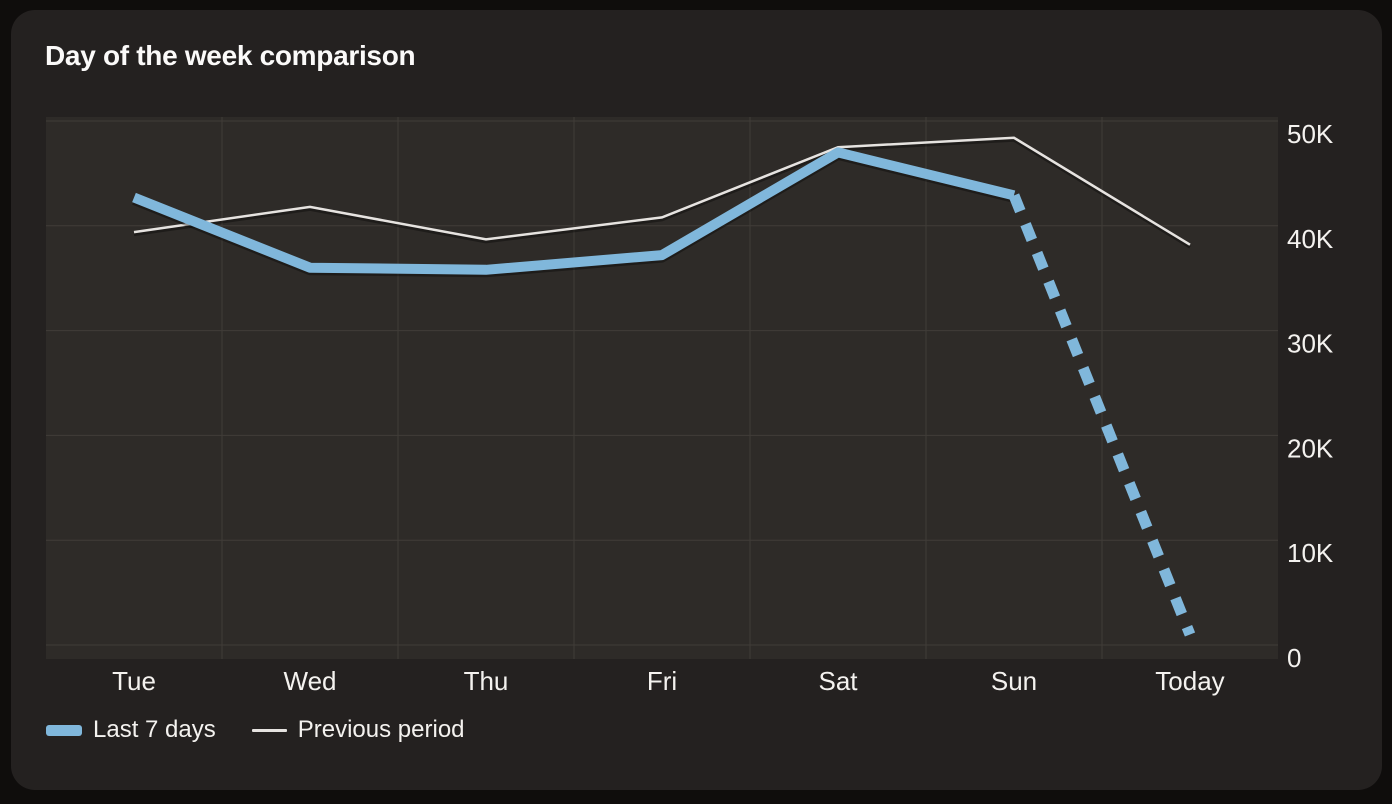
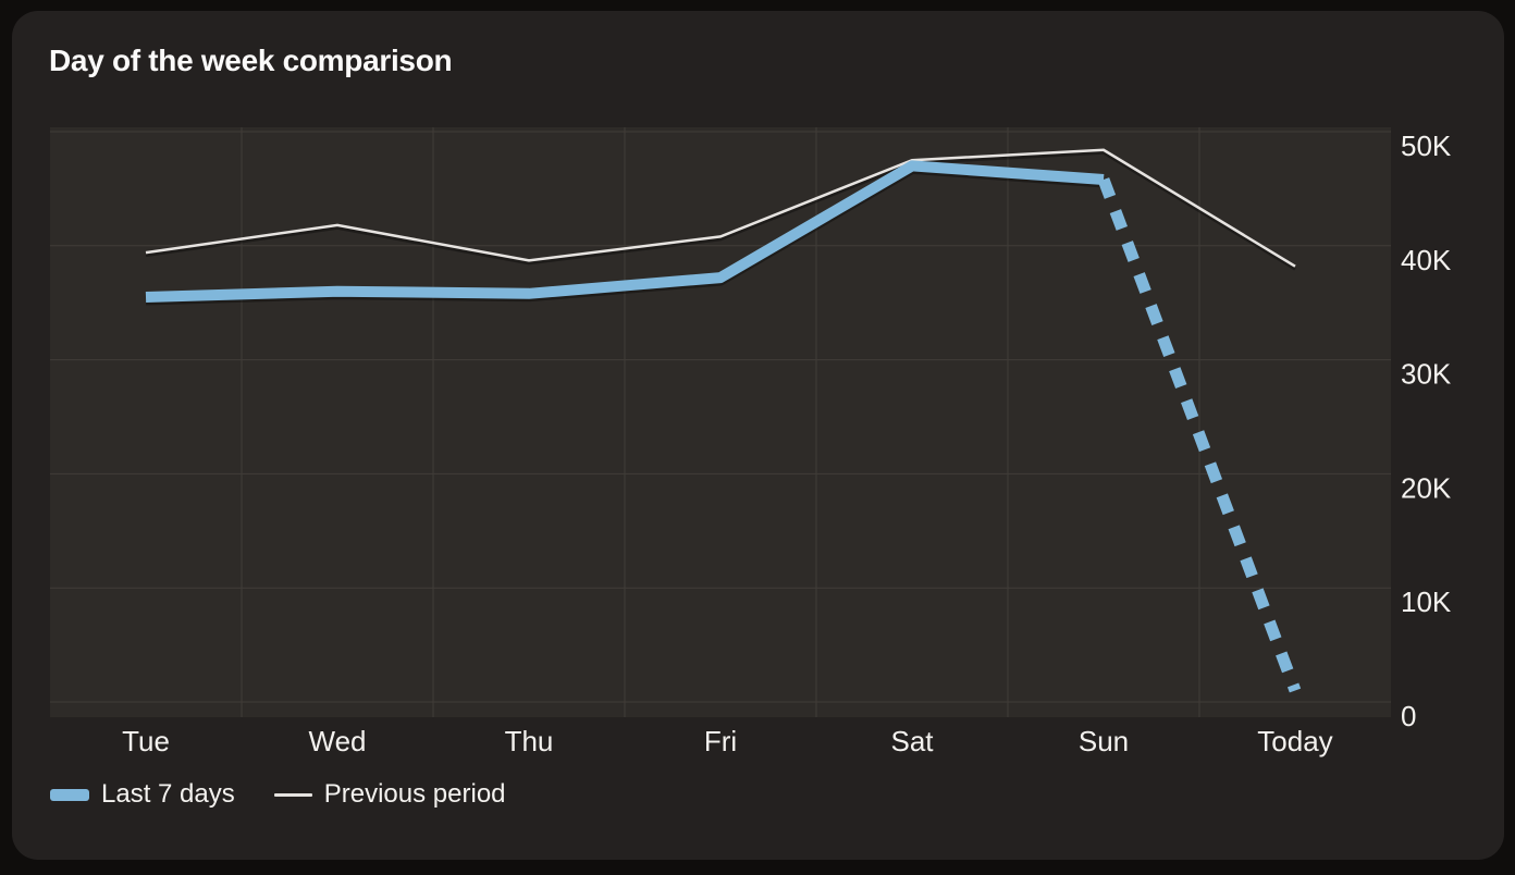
Last 7 days/Tue: 42.7K -> 35.5K
Last 7 days/Sun: 42.9K -> 45.8K
